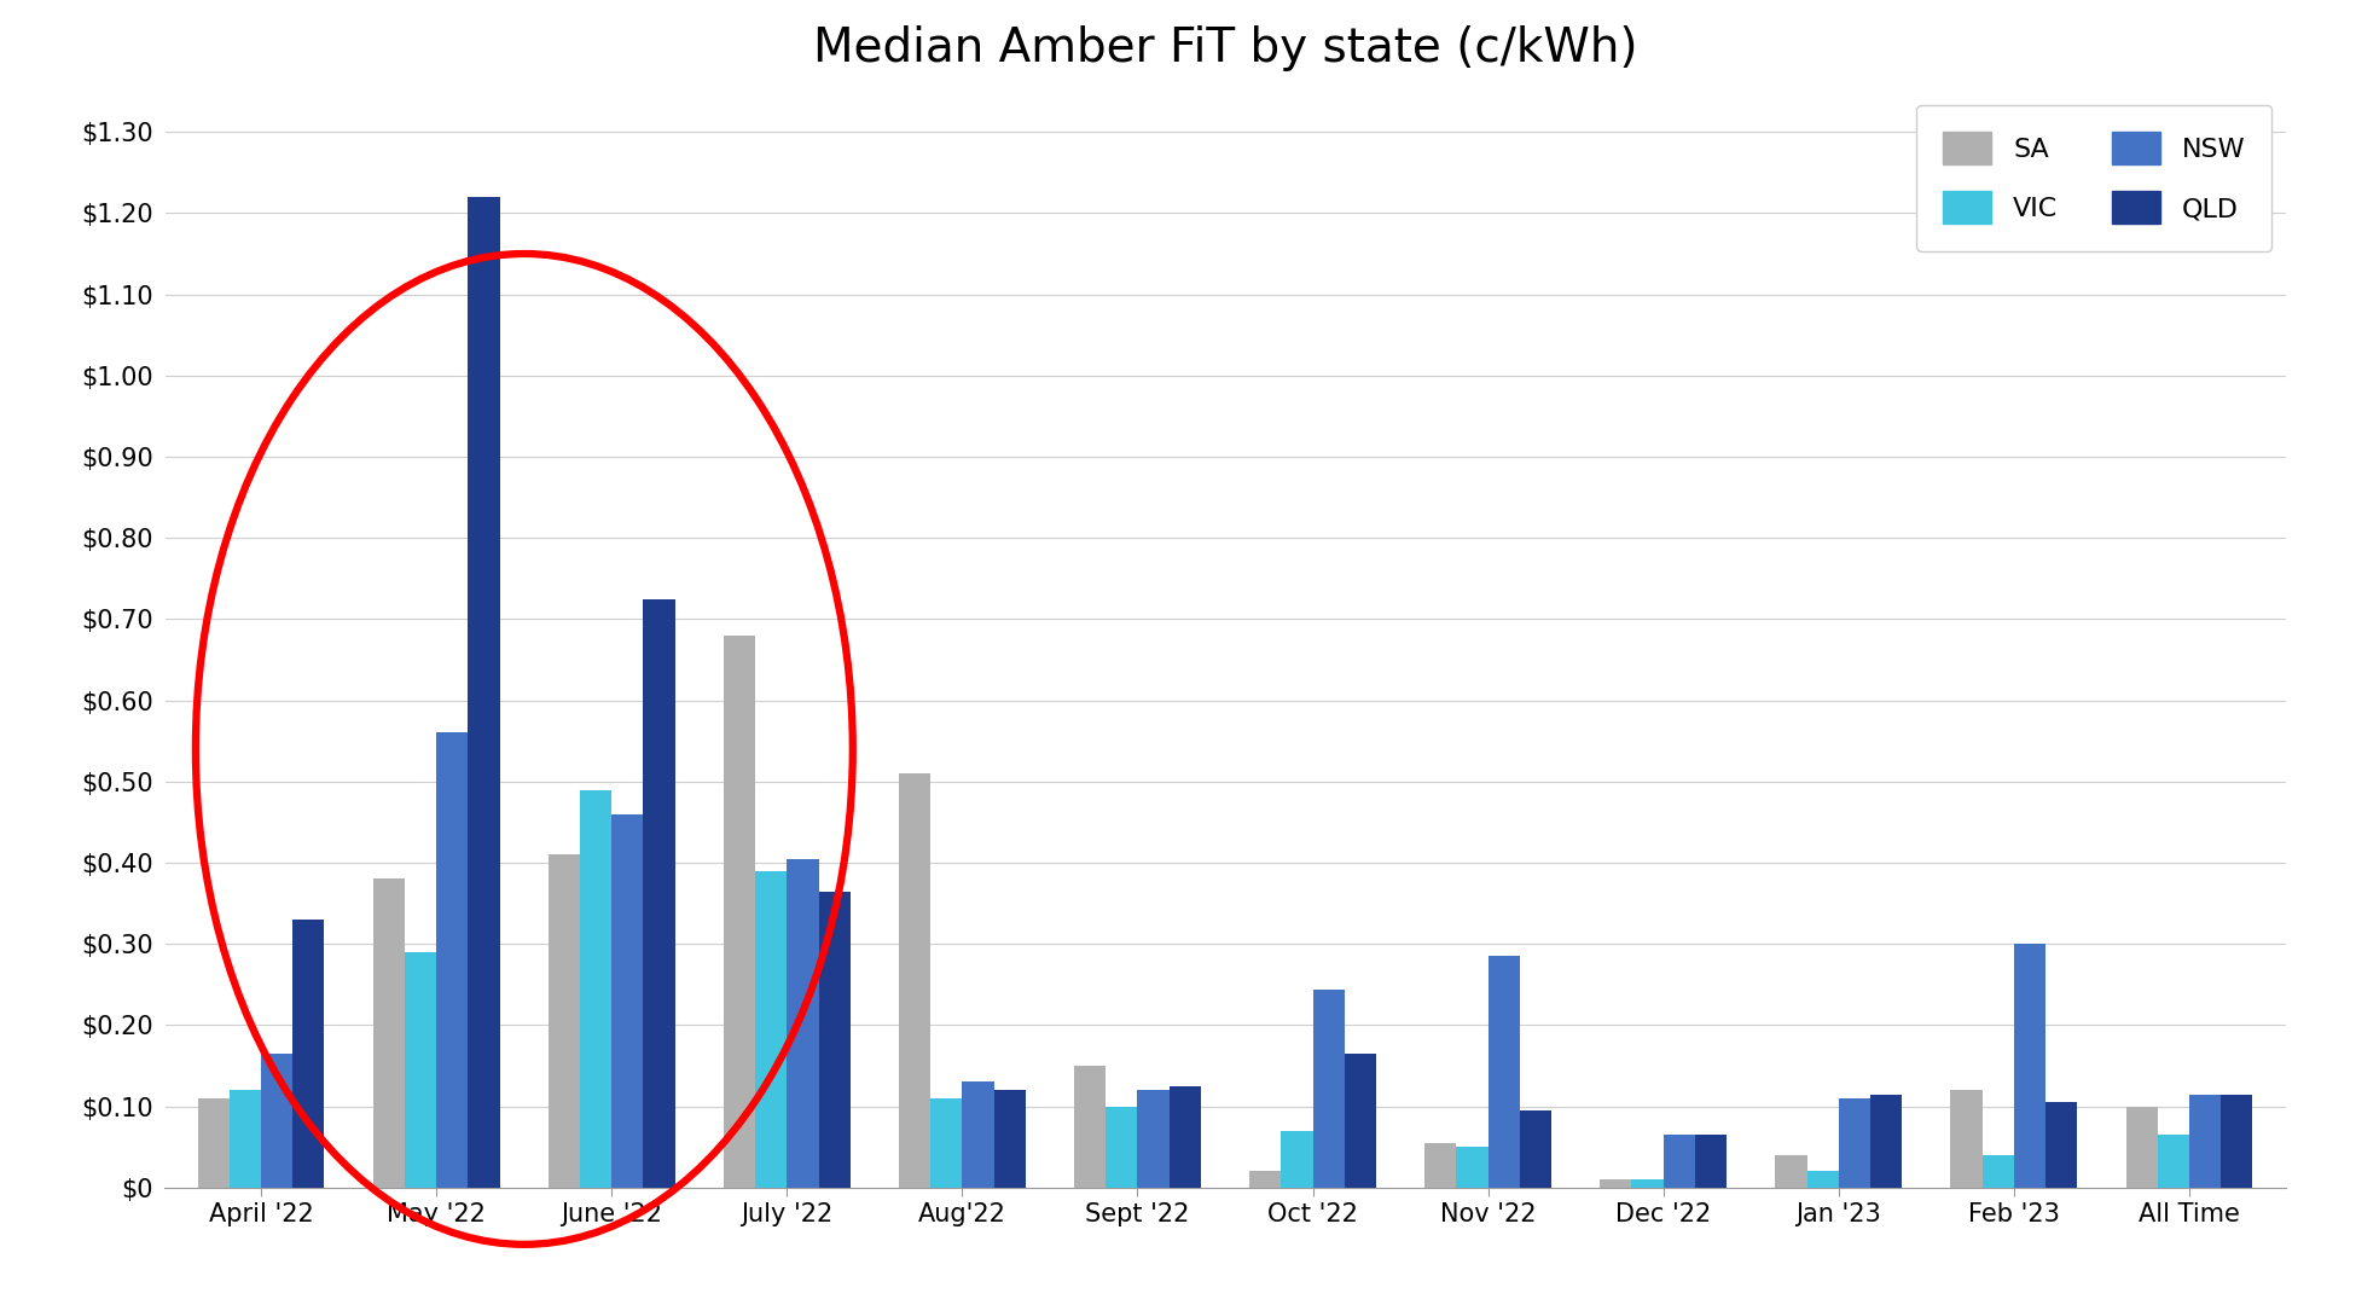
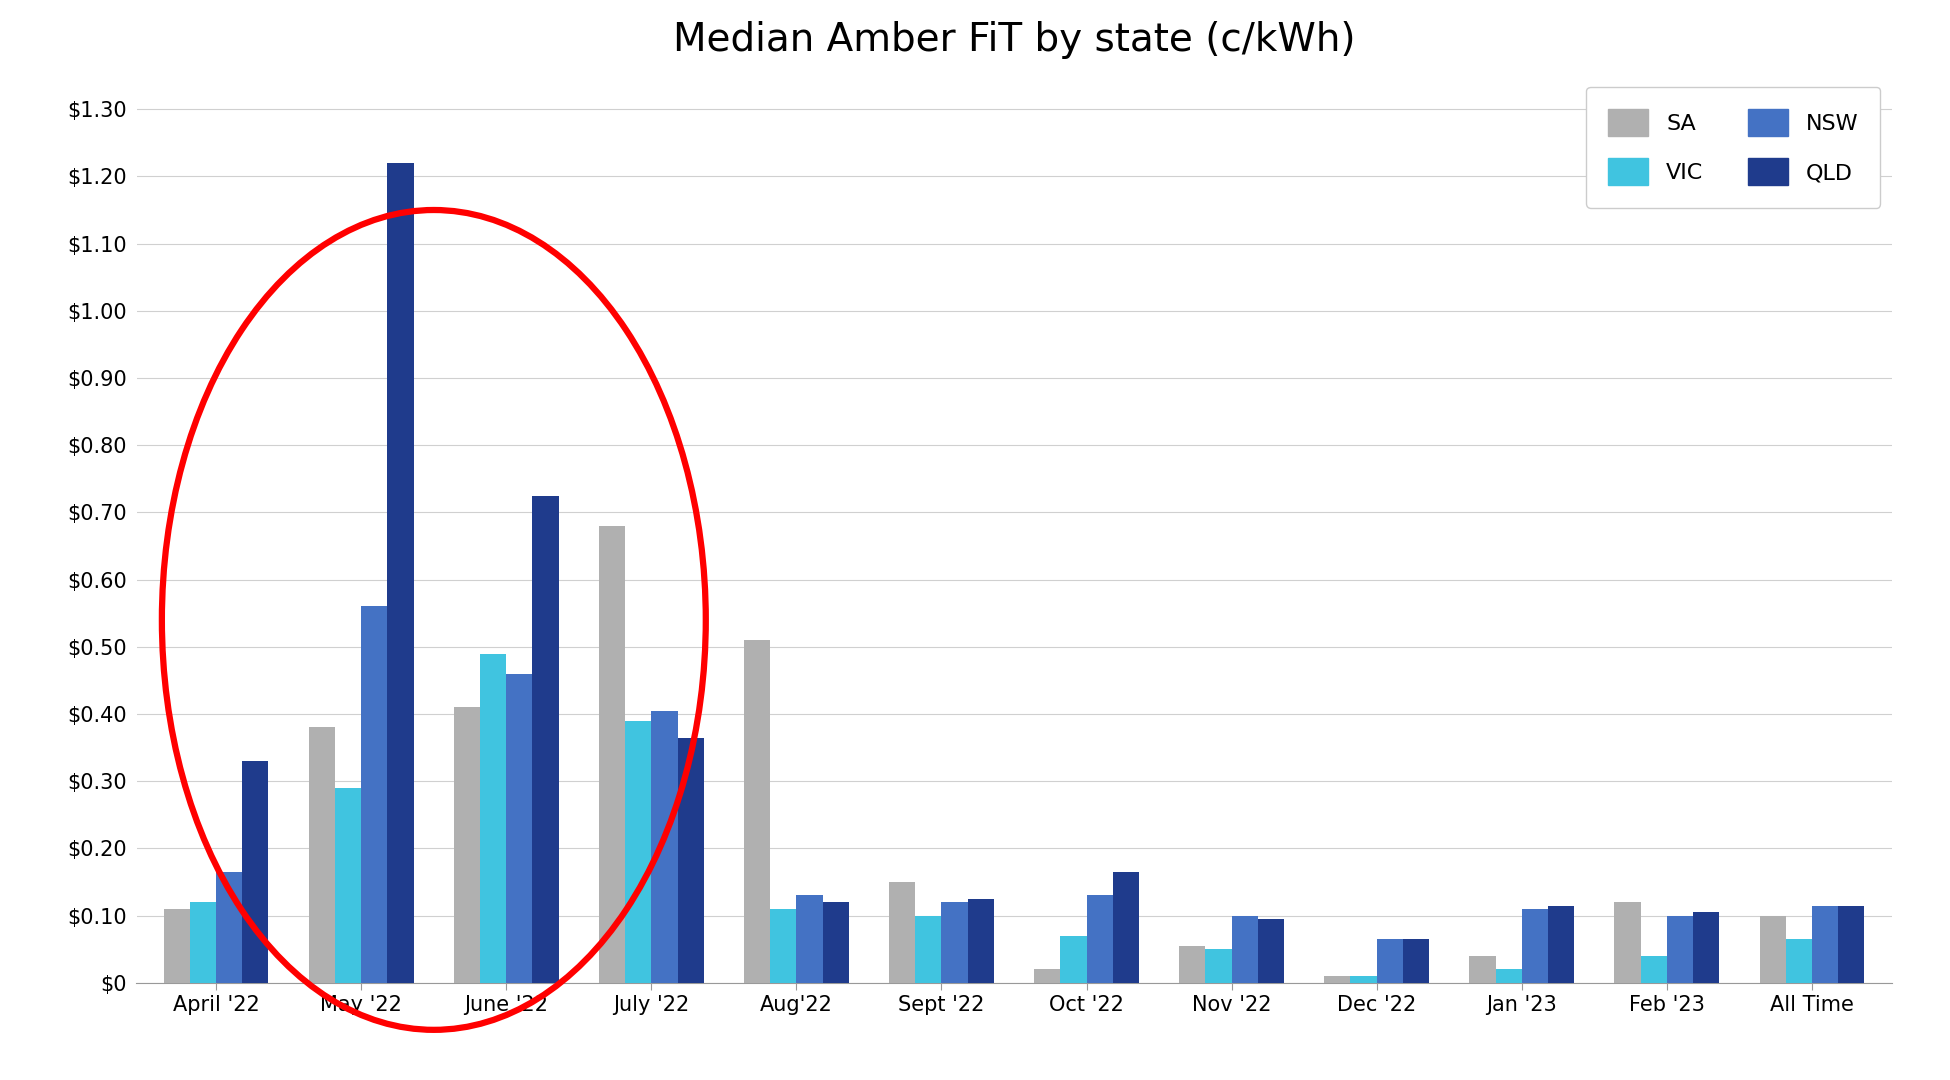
NSW/Oct '22: $0.244 -> $0.130
NSW/Nov '22: $0.286 -> $0.100
NSW/Feb '23: $0.300 -> $0.100
